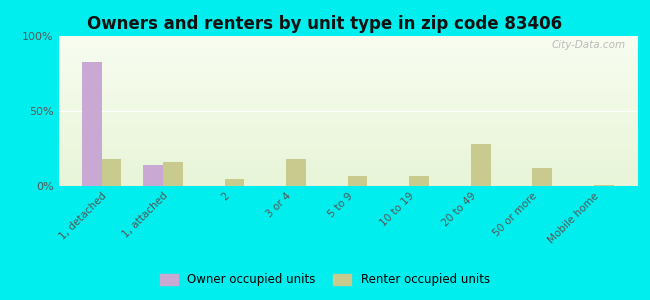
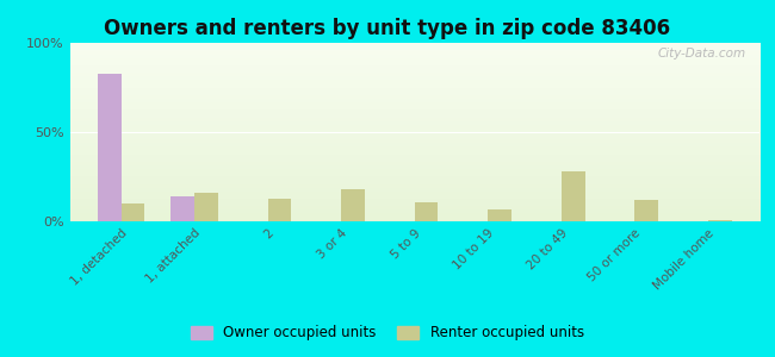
Renter occupied units/1, detached: 18% -> 10%
Renter occupied units/2: 5% -> 13%
Renter occupied units/5 to 9: 7% -> 11%
